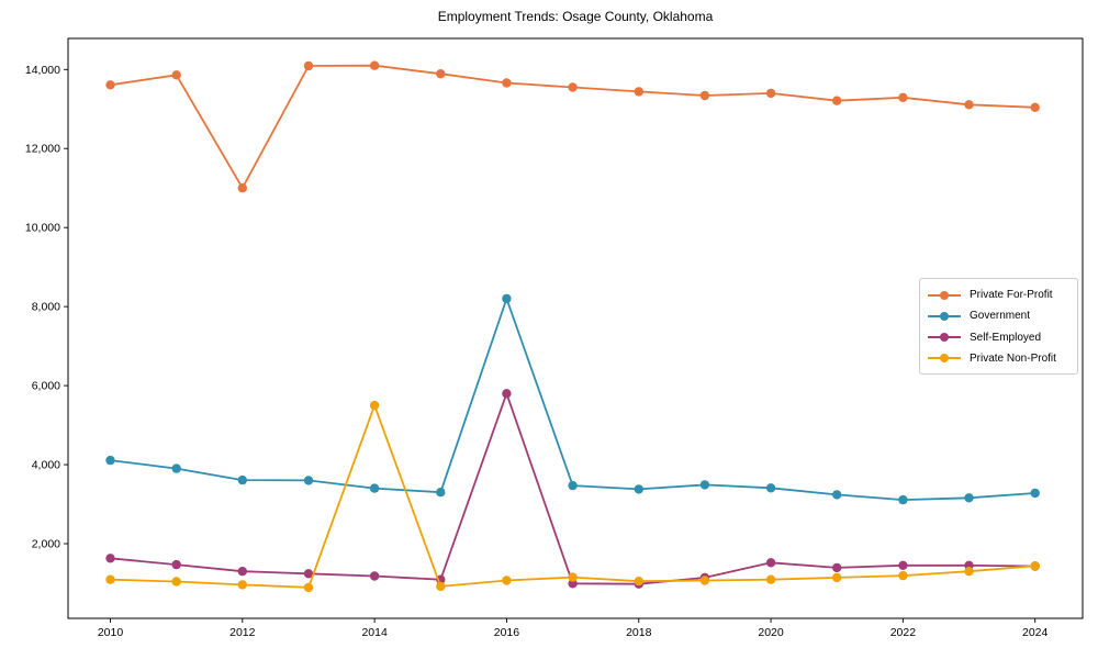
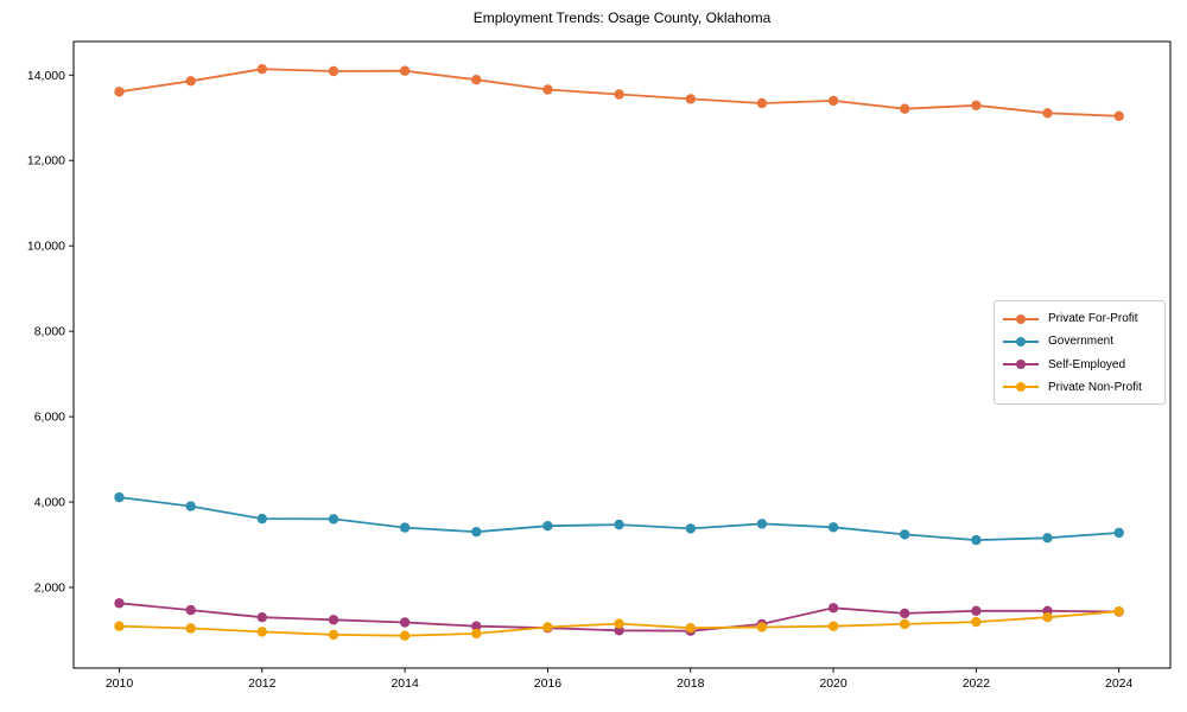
Private For-Profit/2012: 11000 -> 14100
Private Non-Profit/2014: 5500 -> 900
Government/2016: 8200 -> 3400
Self-Employed/2016: 5800 -> 1000
